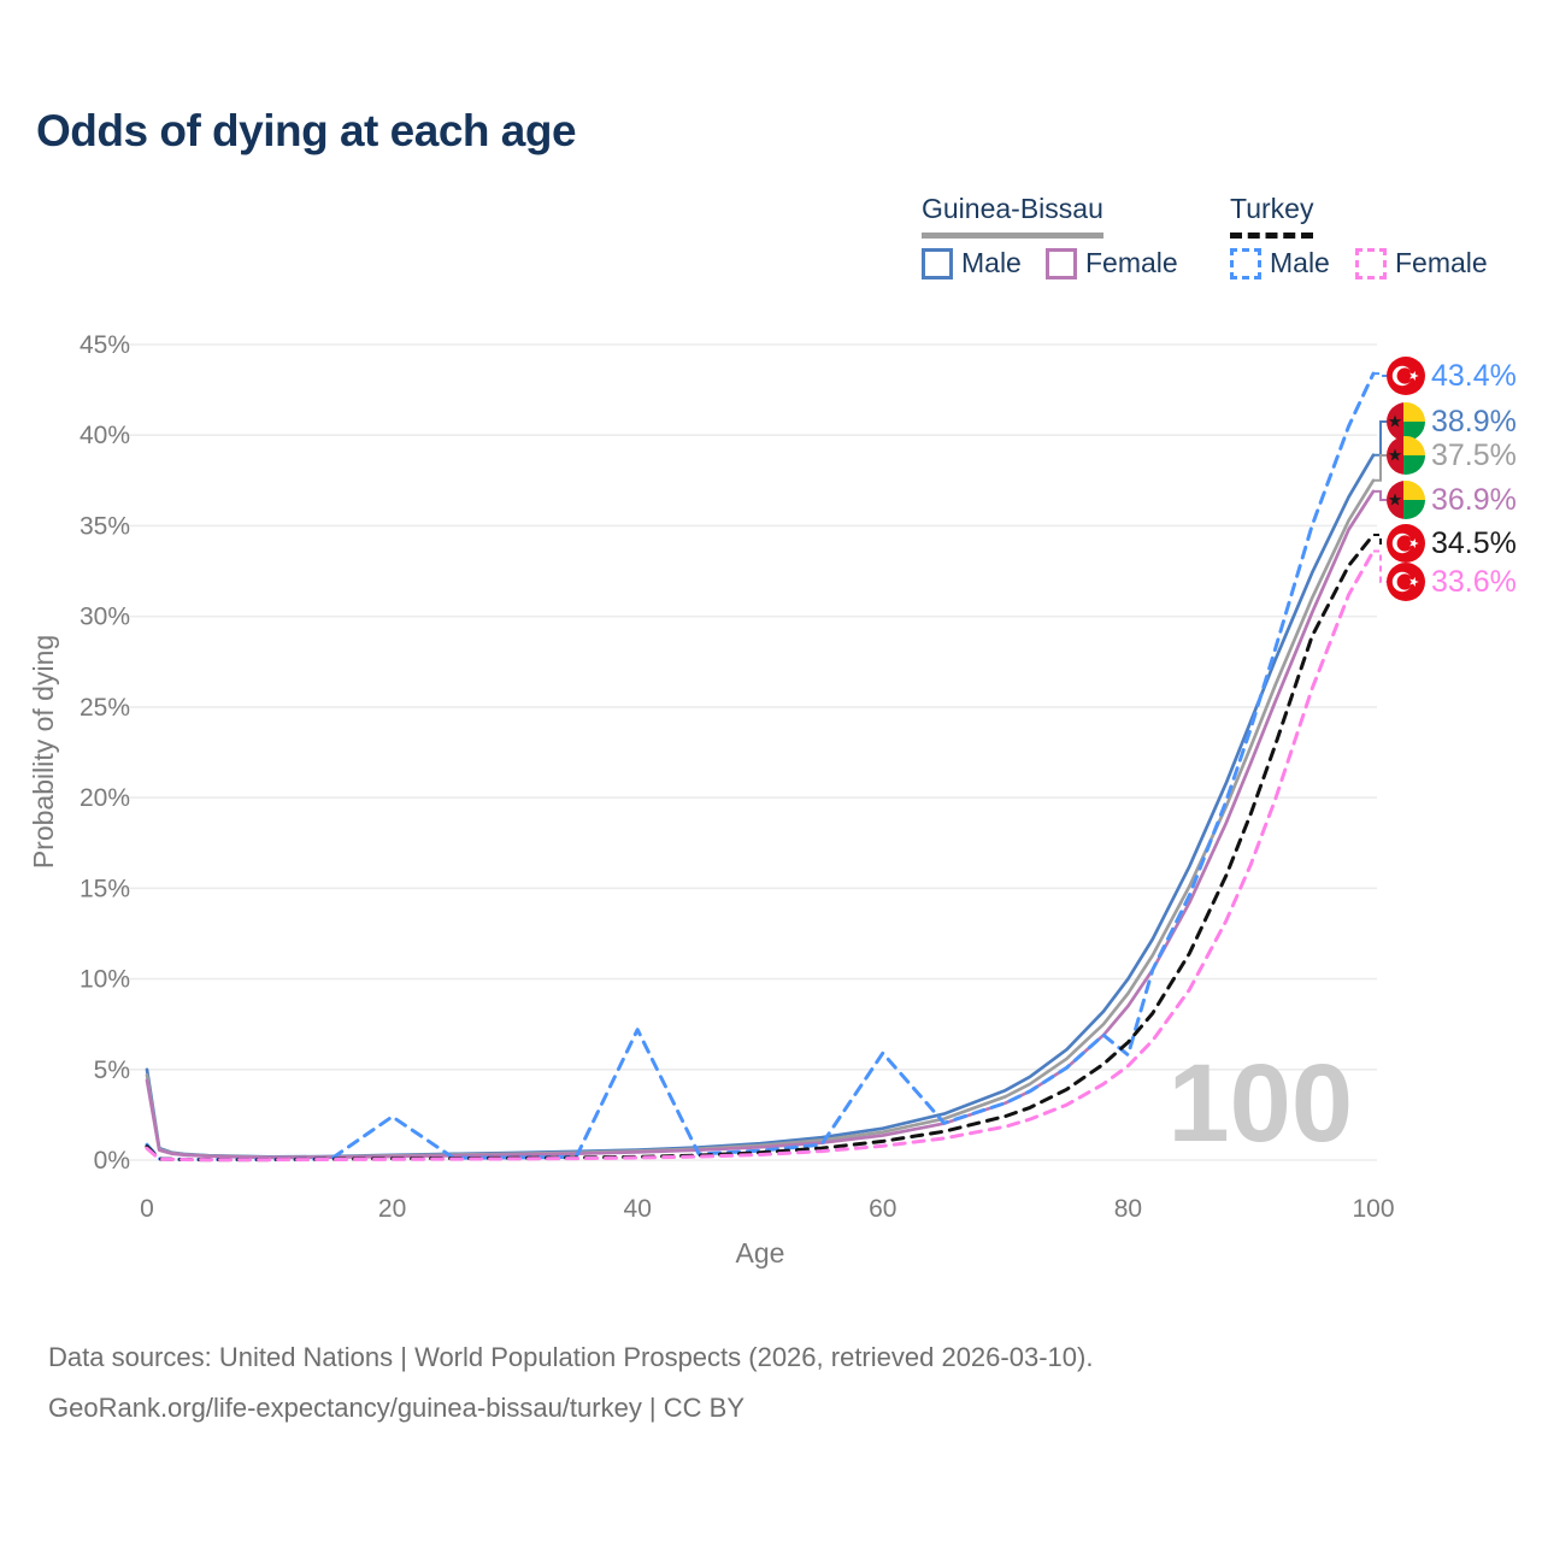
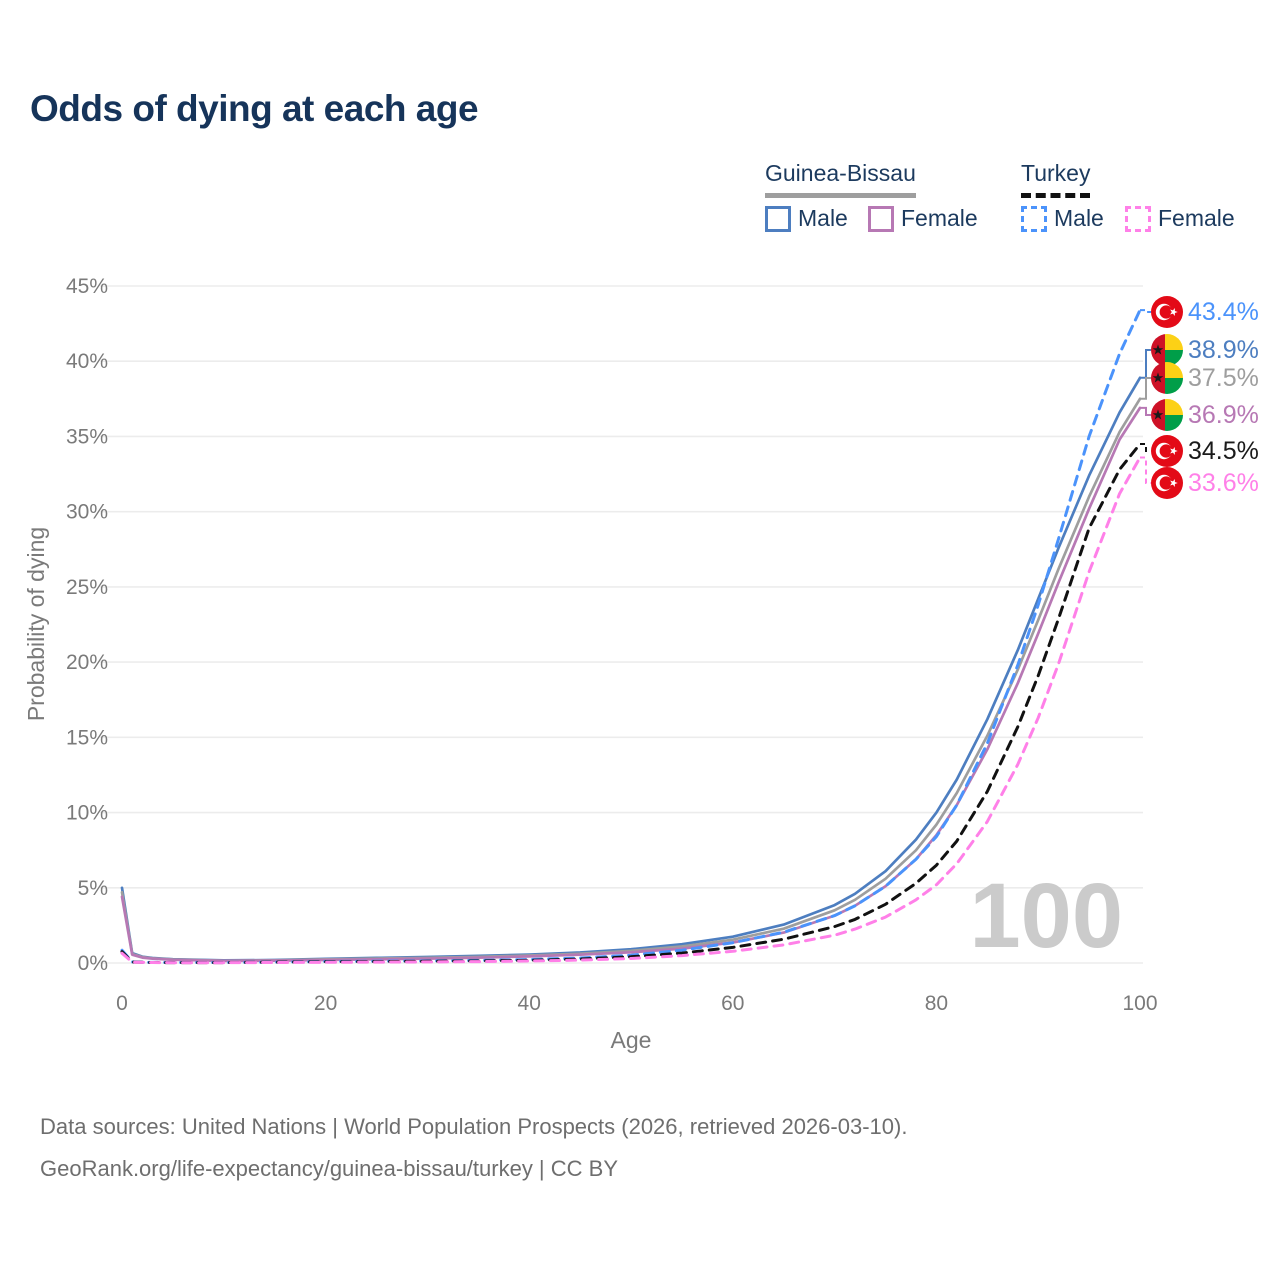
Turkey Male/20: 2.4% -> 0.1%
Turkey Male/40: 7.2% -> 0.2%
Turkey Male/60: 5.9% -> 1.4%
Turkey Male/80: 5.8% -> 8.4%
